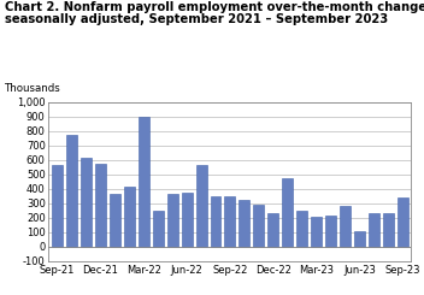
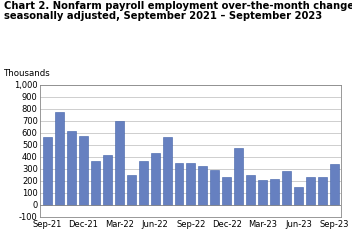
Mar-22: 900 -> 700
Jun-22: 370 -> 430
Jun-23: 100 -> 150
